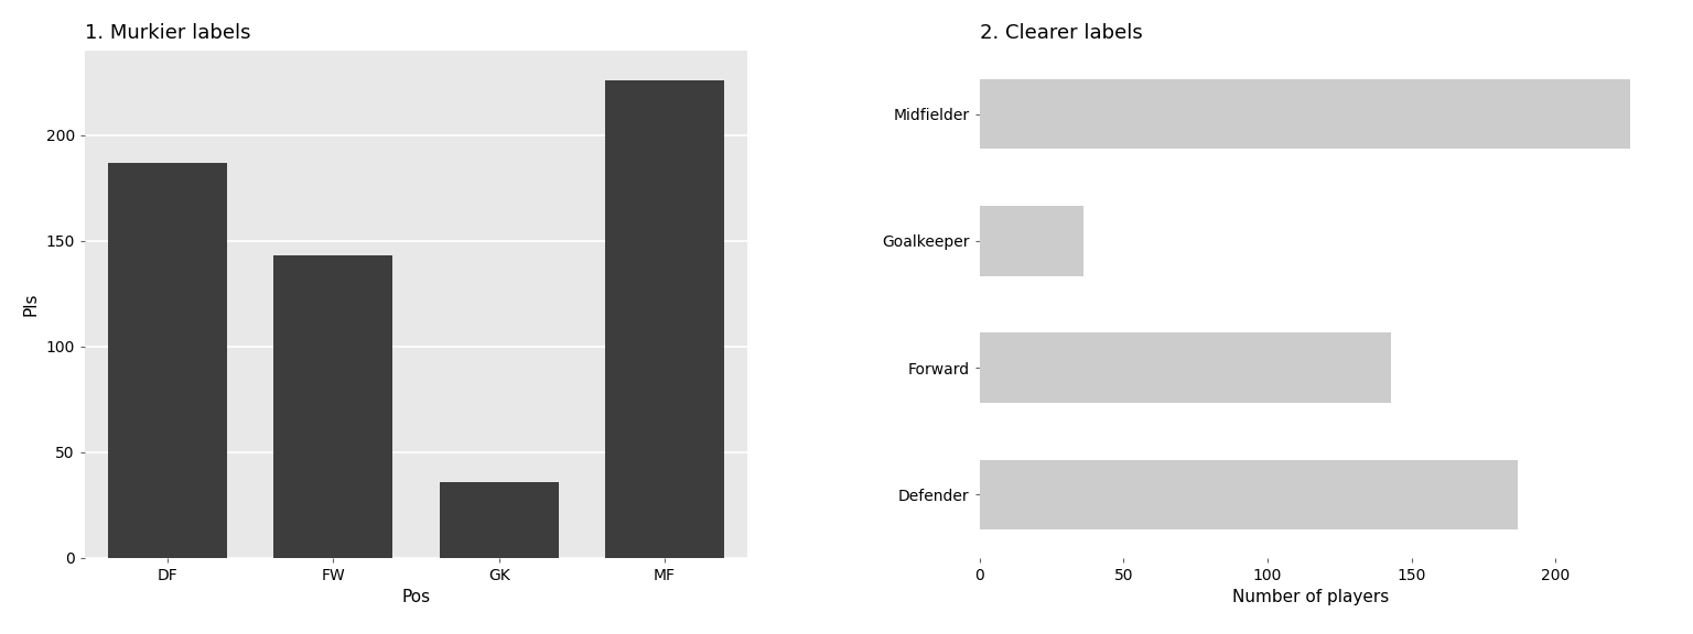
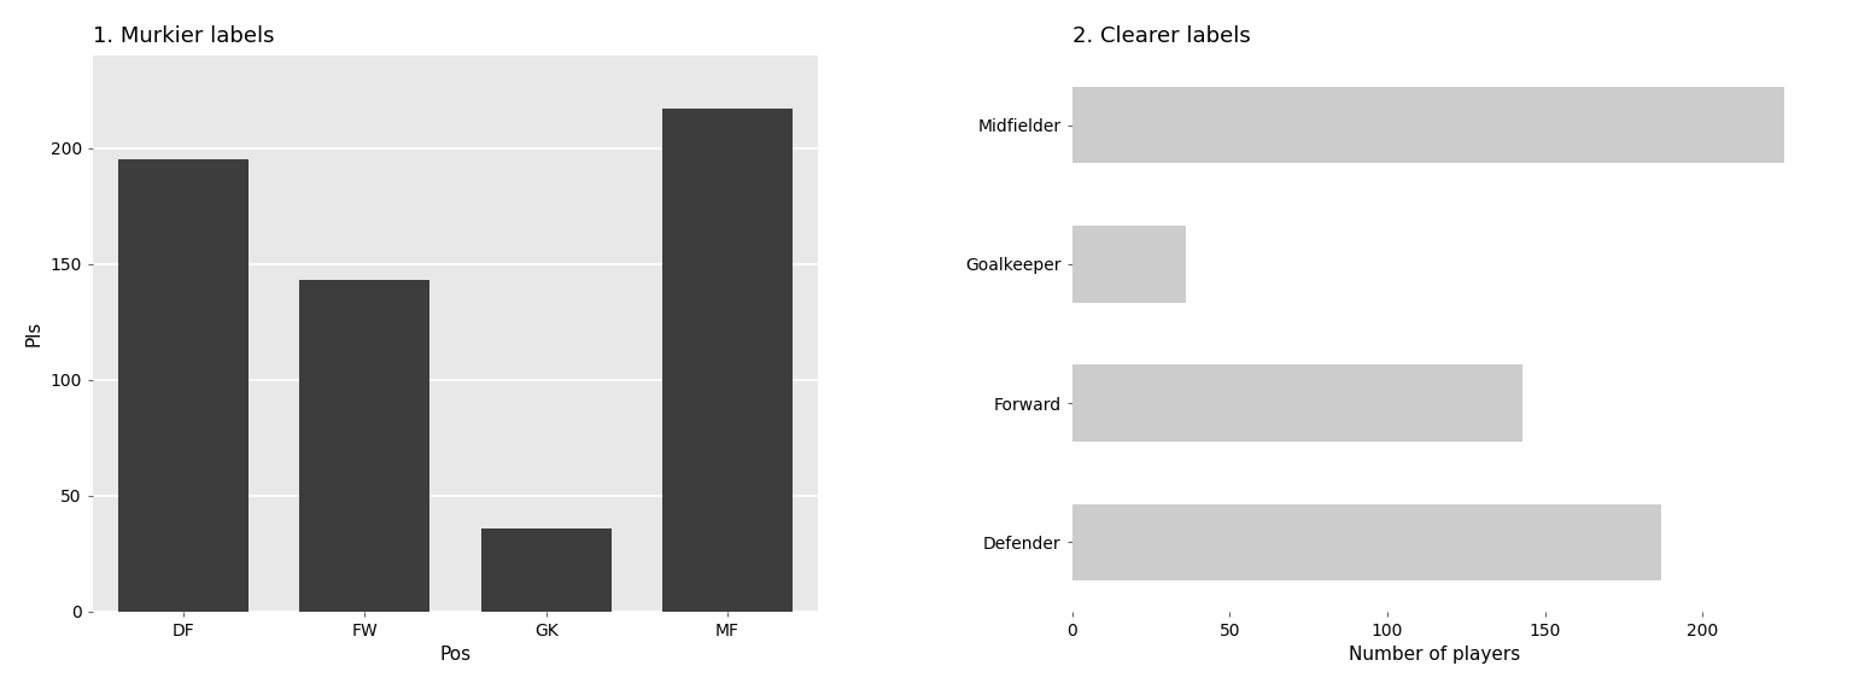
1. Murkier labels/DF: 187 -> 195
1. Murkier labels/MF: 226 -> 217
